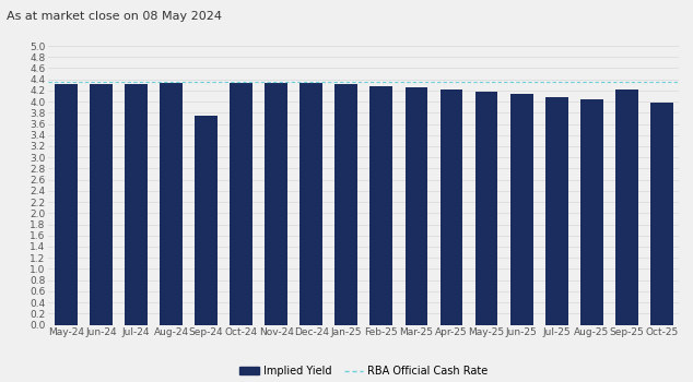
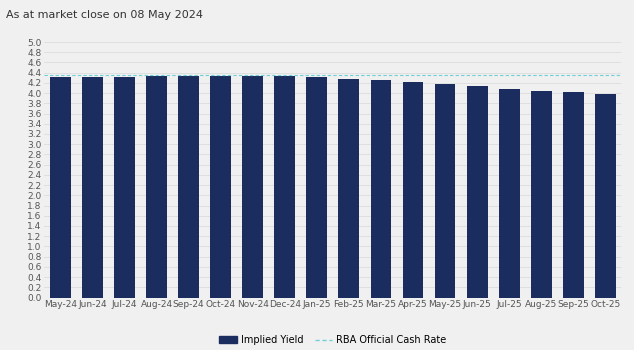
Sep-24: 3.74 -> 4.33
Sep-25: 4.22 -> 4.02
